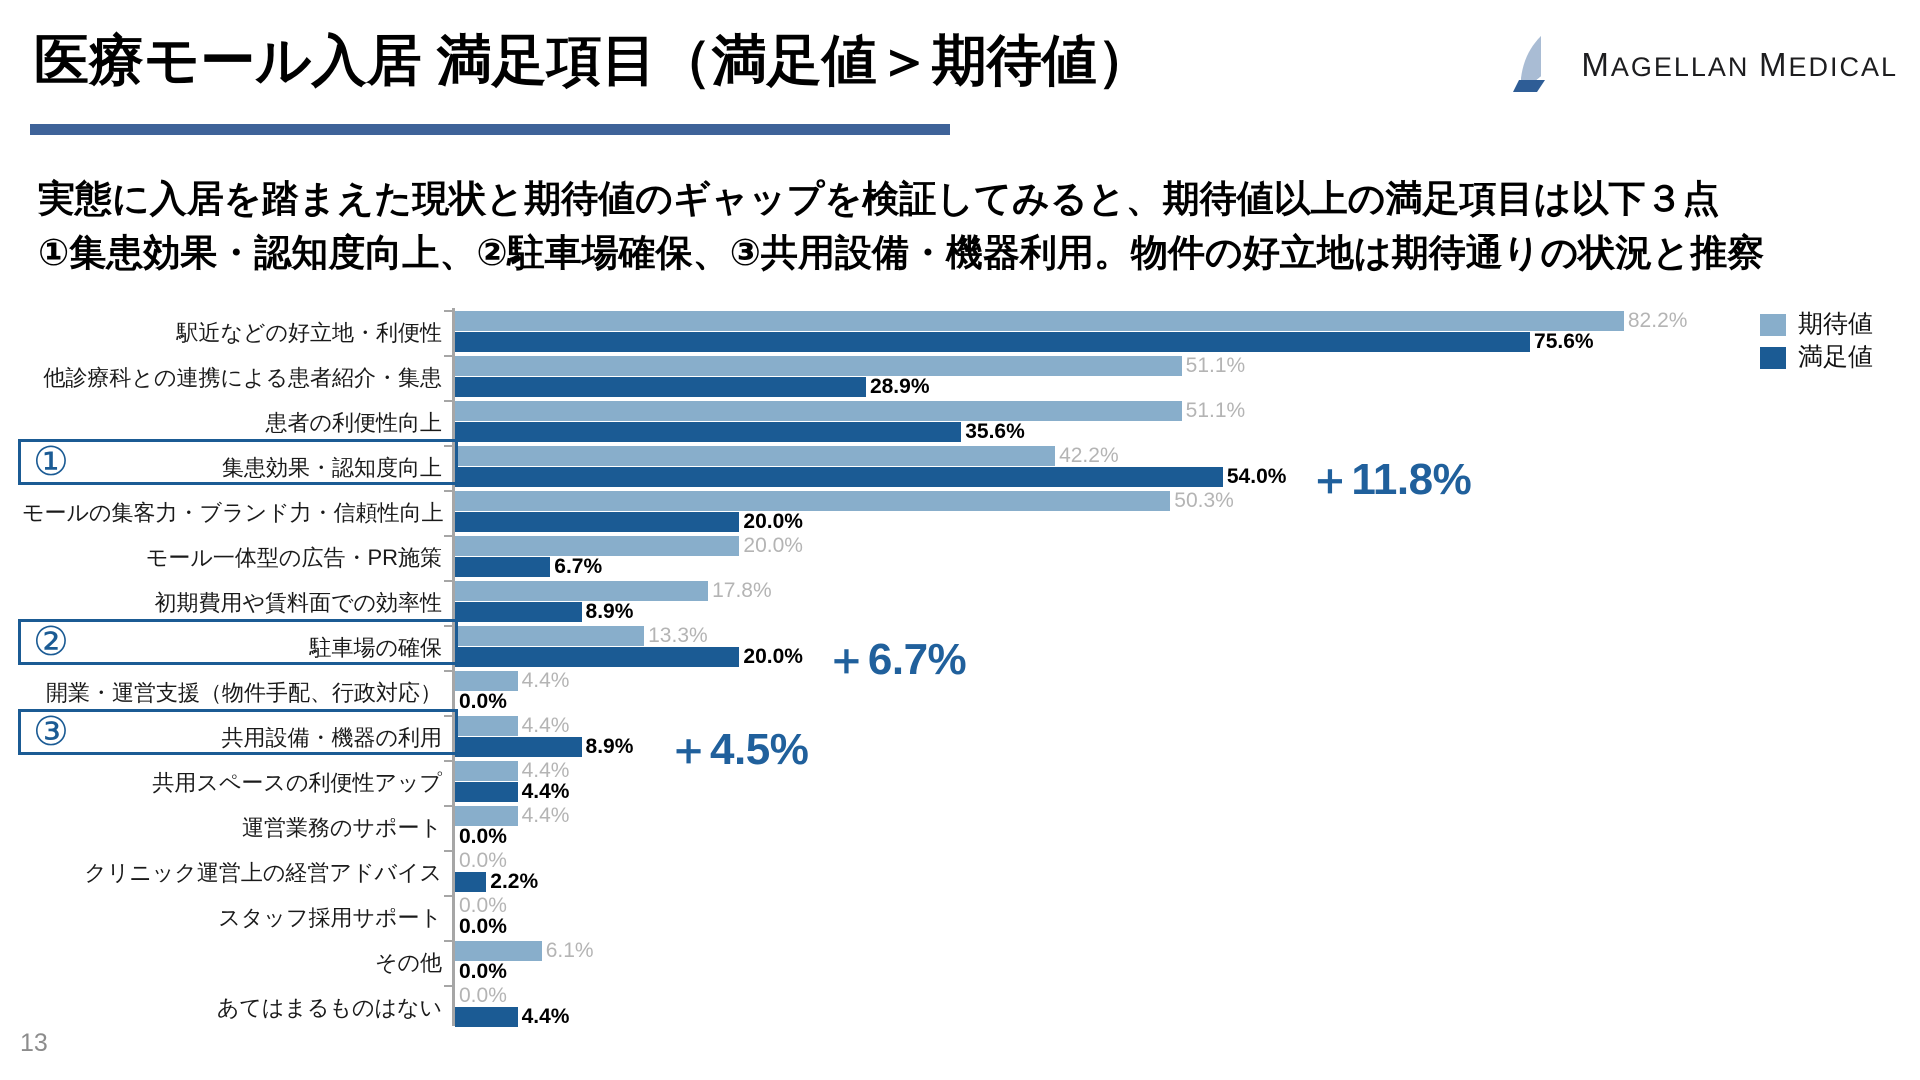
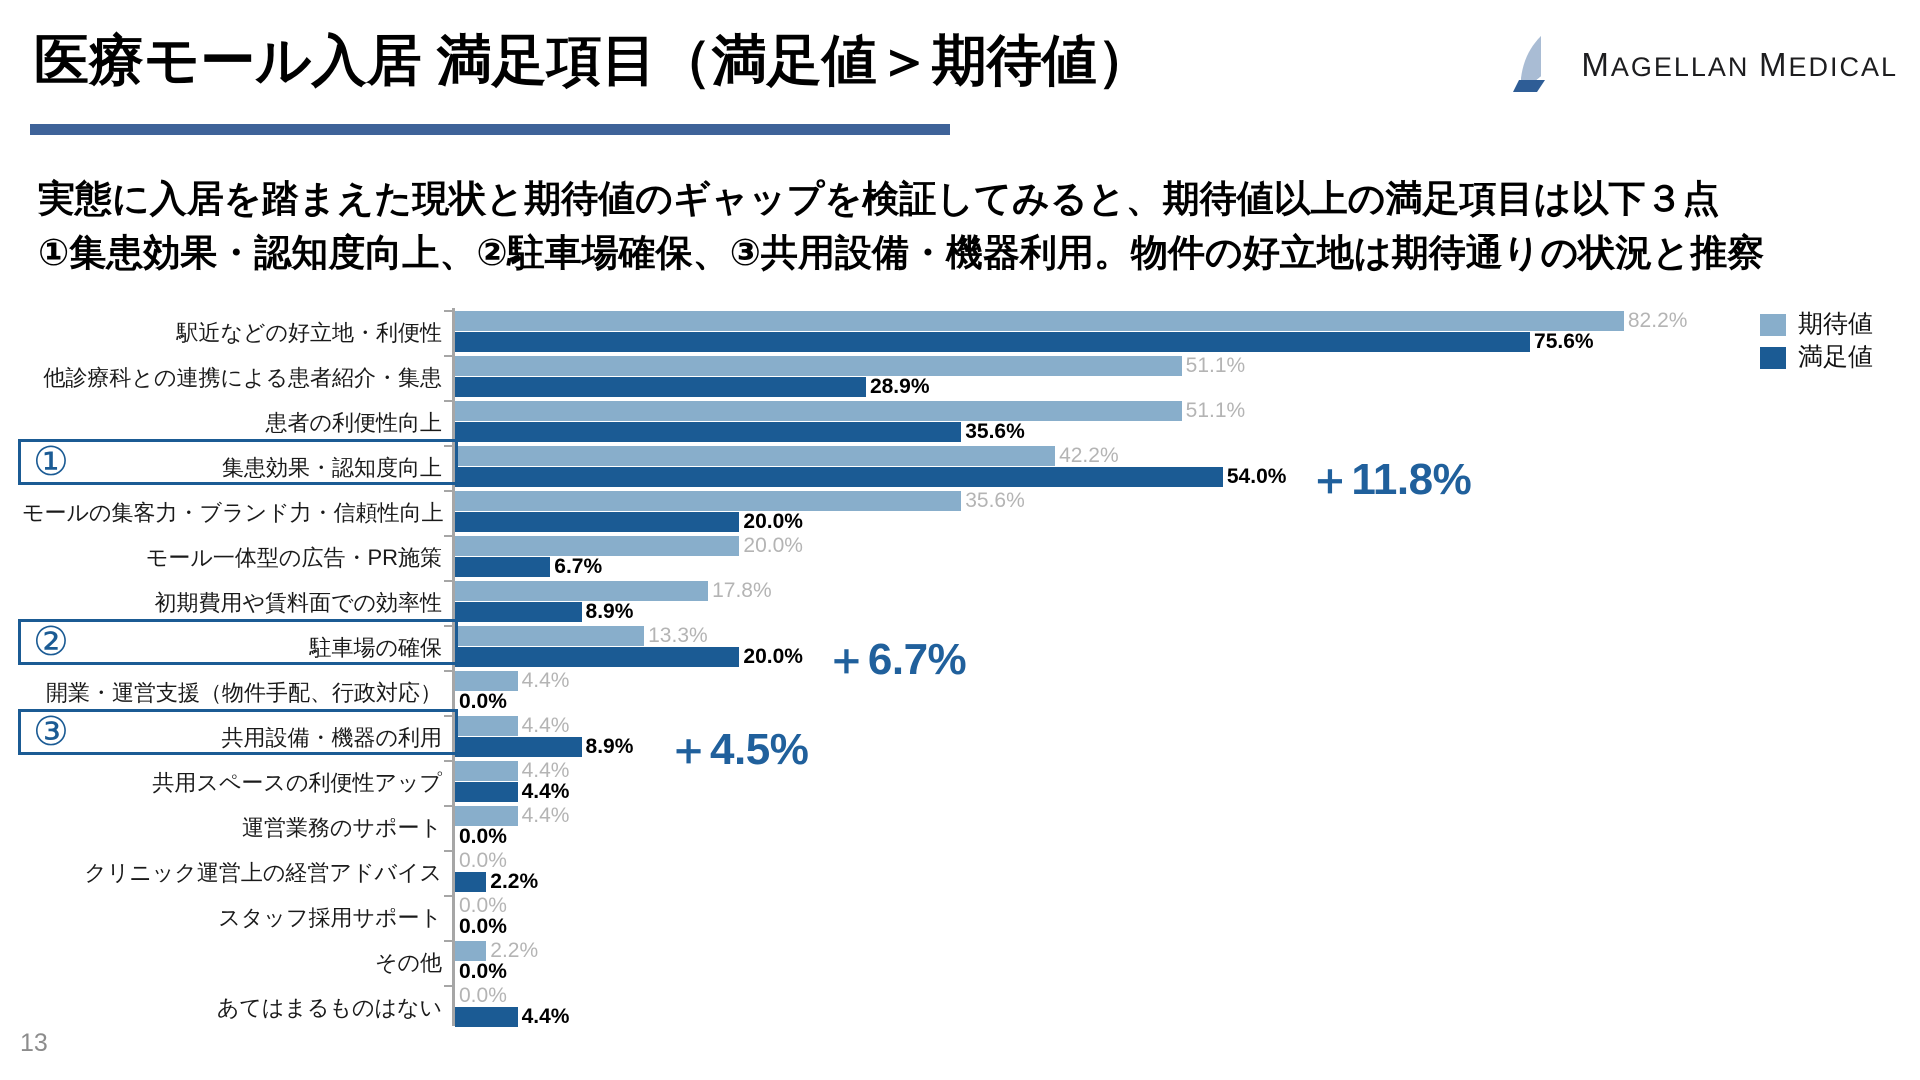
期待値/モールの集客力・ブランド力・信頼性向上: 50.3% -> 35.6%
期待値/その他: 6.1% -> 2.2%
